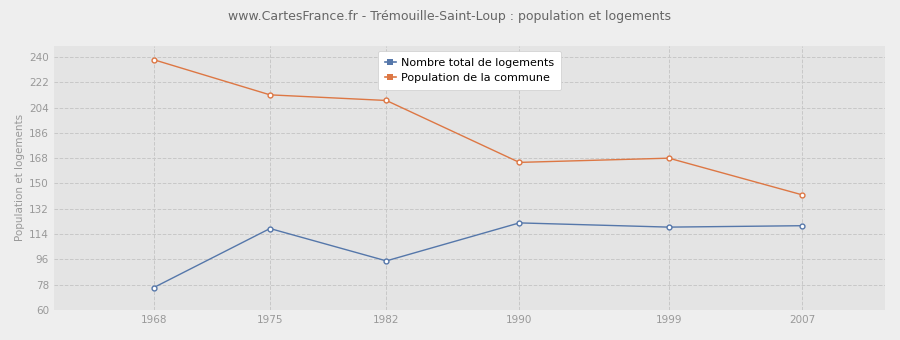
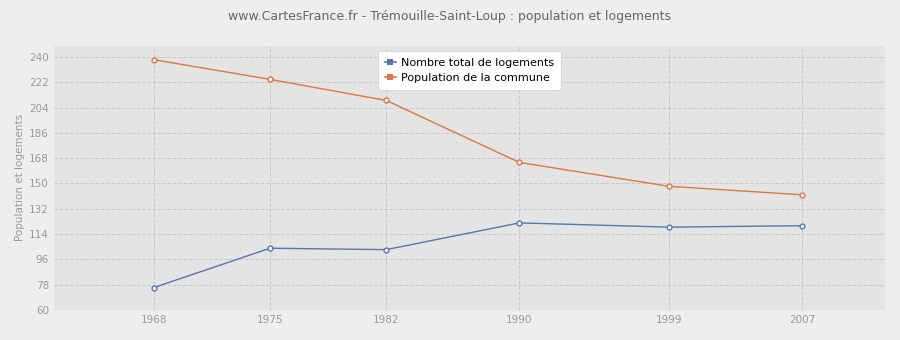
Nombre total de logements/1975: 118 -> 104
Population de la commune/1975: 213 -> 224
Nombre total de logements/1982: 95 -> 103
Population de la commune/1999: 168 -> 148
